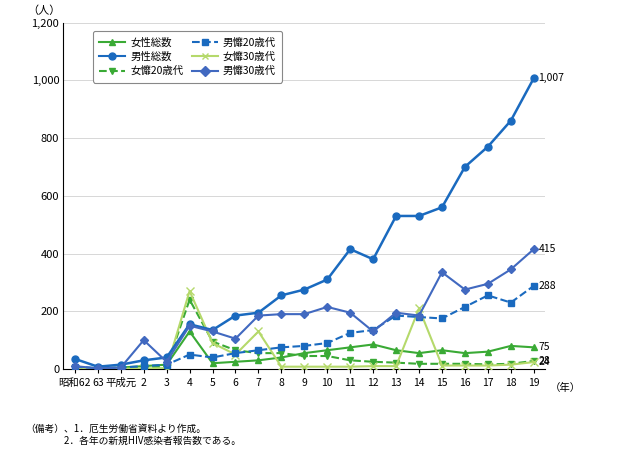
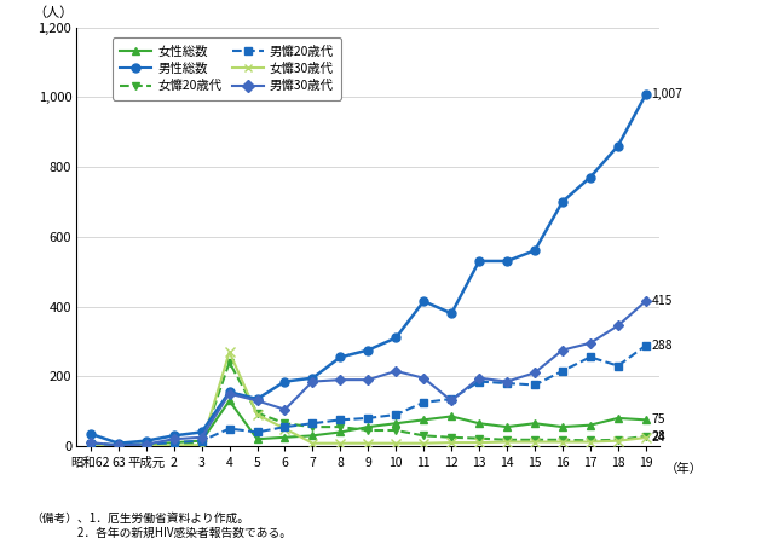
男戂30歳代/2: 100 -> 20
女戂30歳代/7: 130 -> 8
女戂30歳代/14: 210 -> 12
男戂30歳代/15: 335 -> 210
